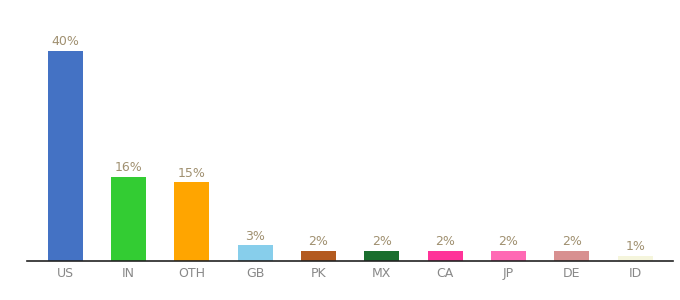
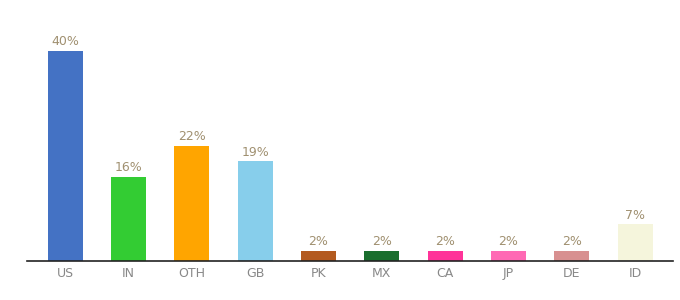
OTH: 15% -> 22%
GB: 3% -> 19%
ID: 1% -> 7%
